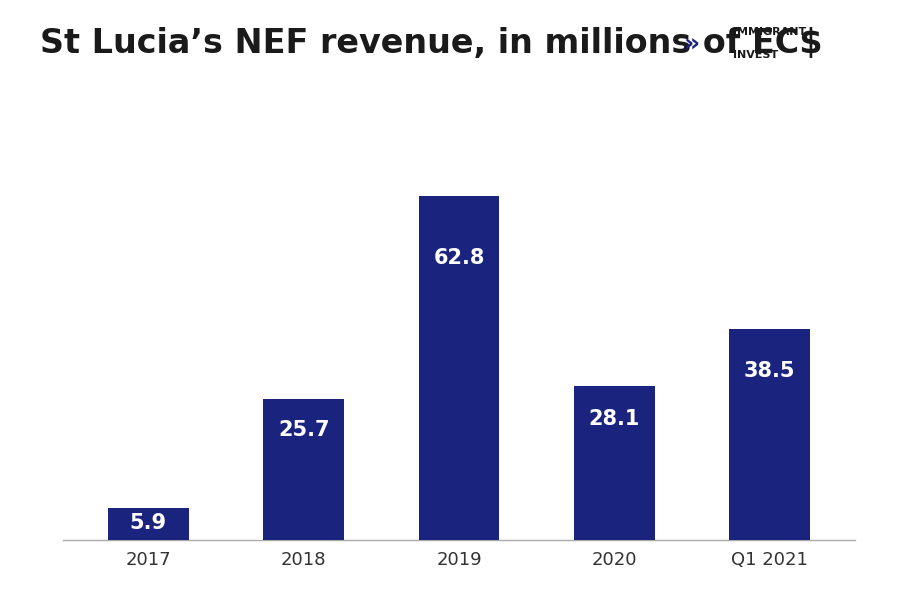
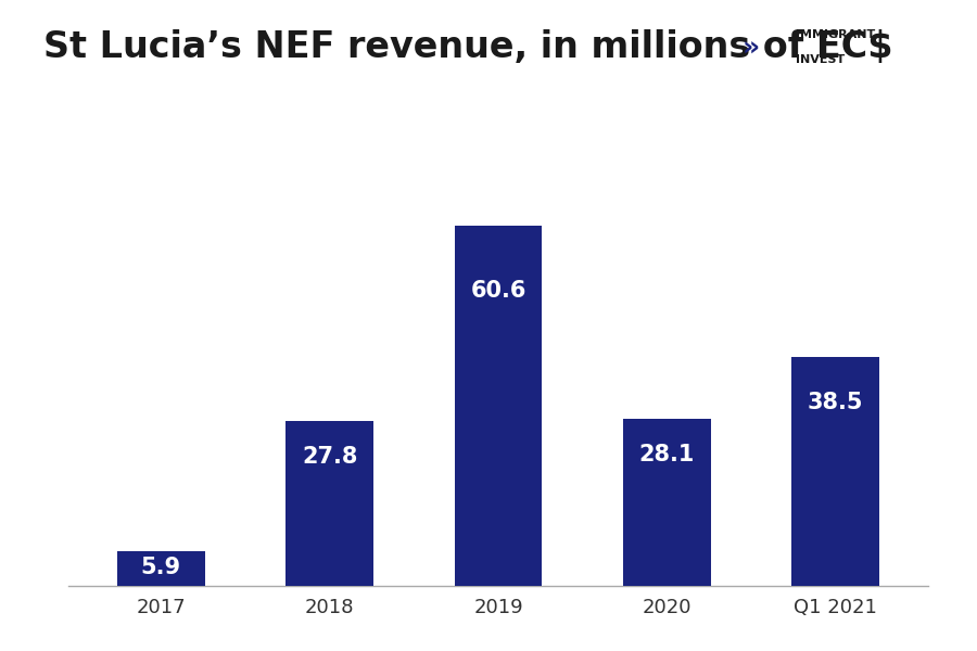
2018: 25.7 -> 27.8
2019: 62.8 -> 60.6
